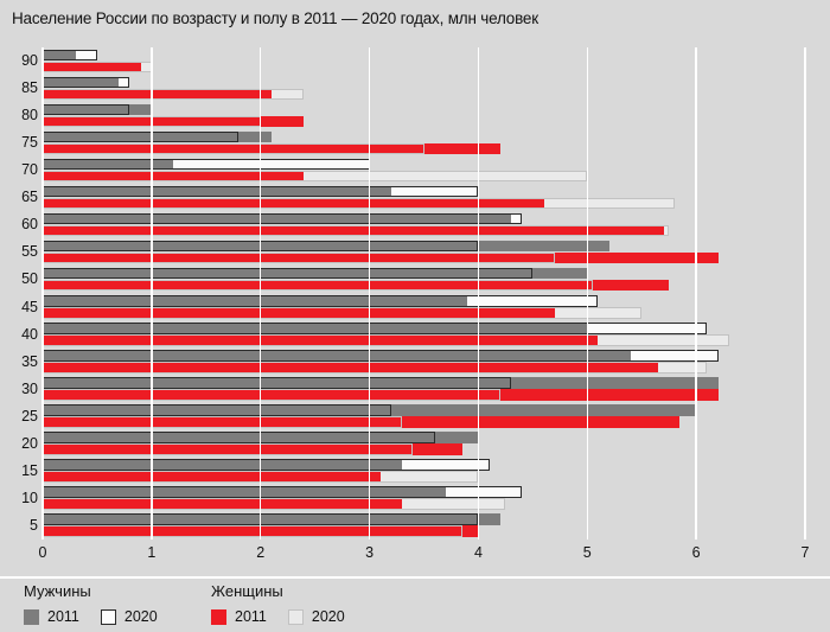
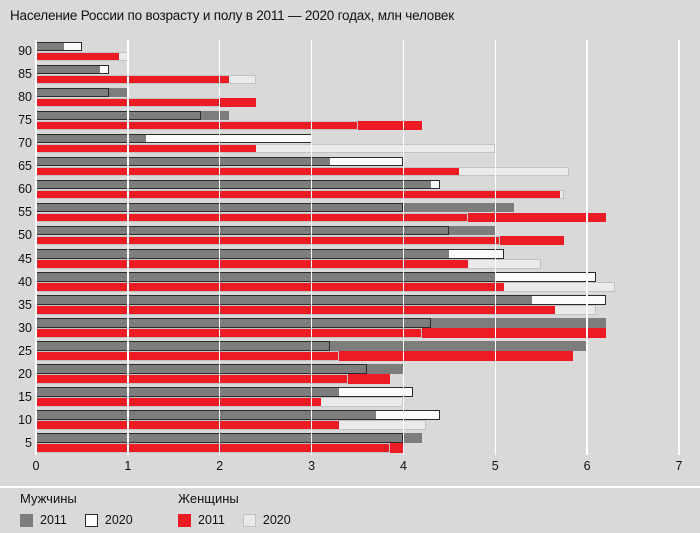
Мужчины 2011/45: 3.9 -> 4.5
